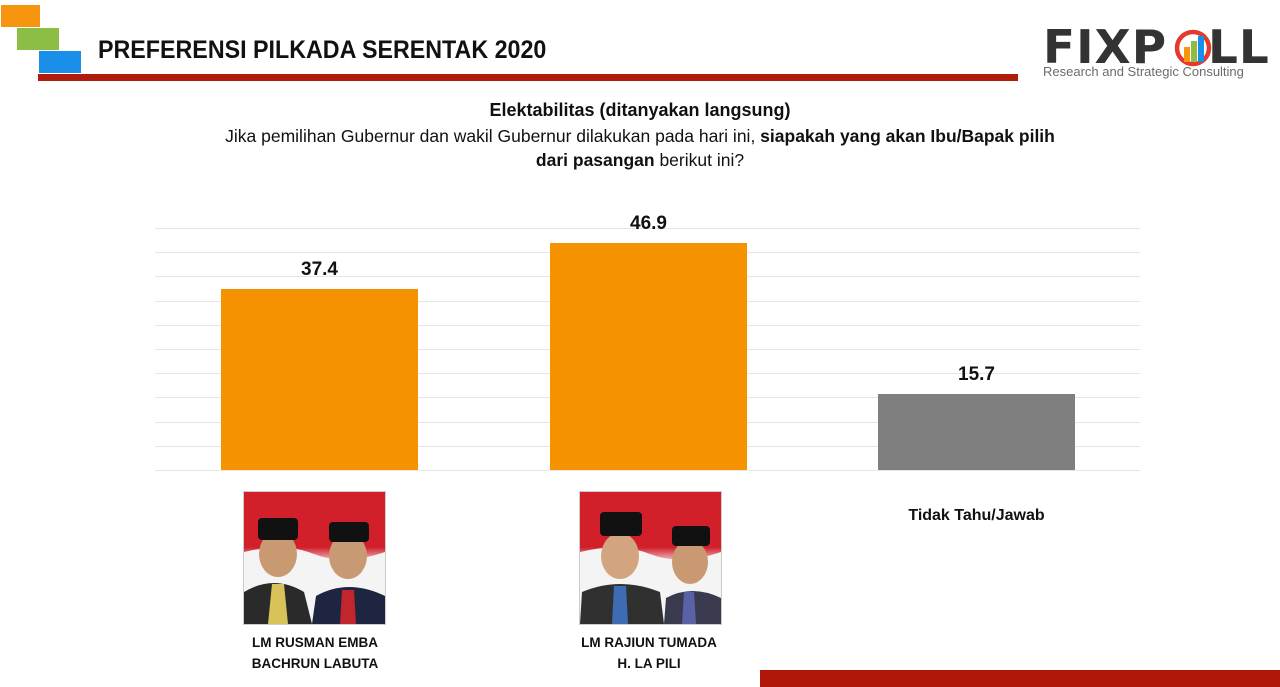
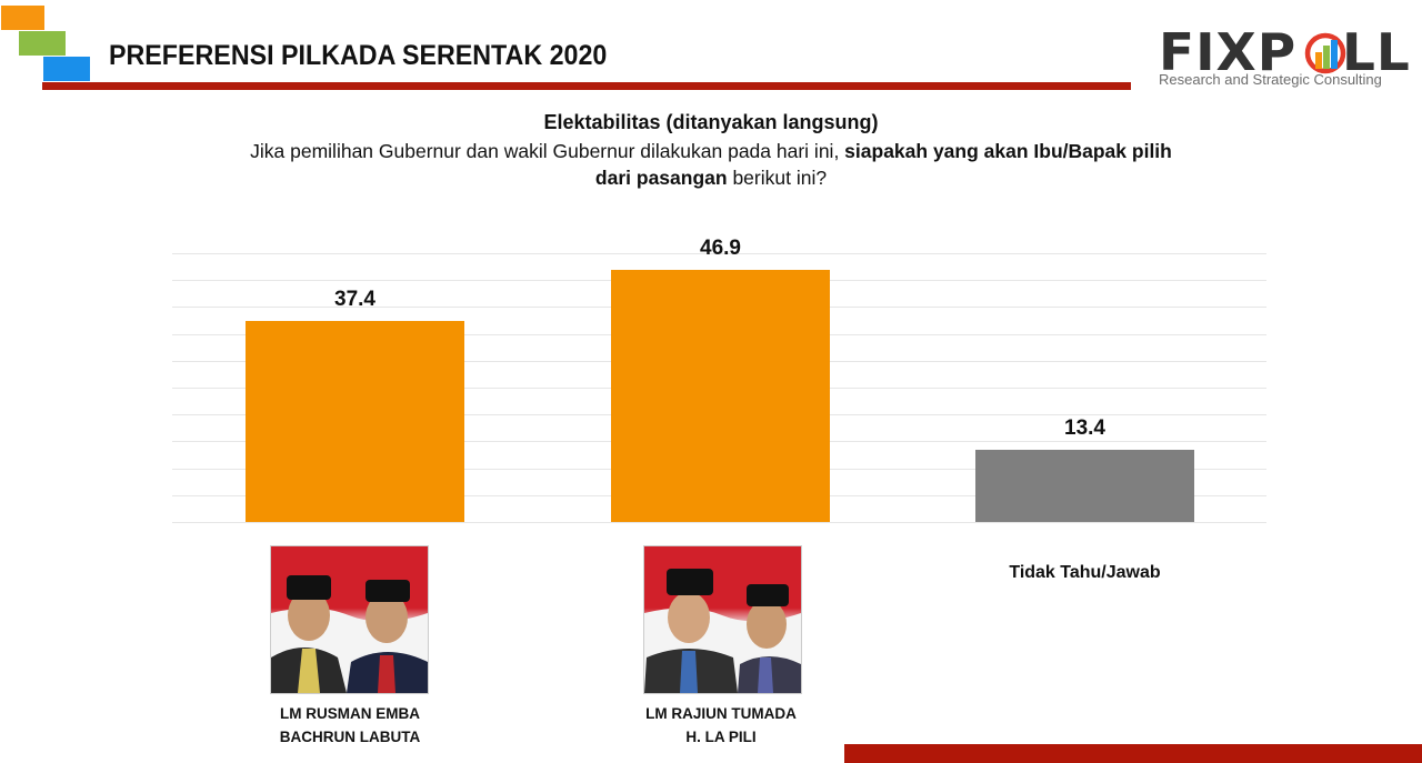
Tidak Tahu/Jawab: 15.7 -> 13.4
